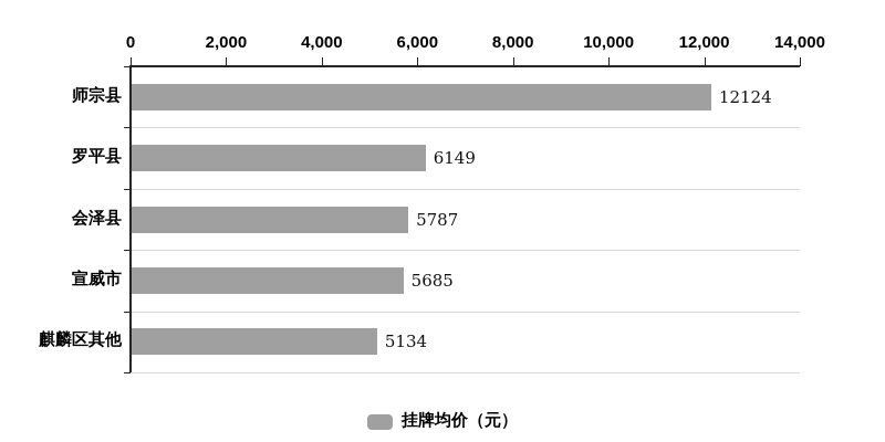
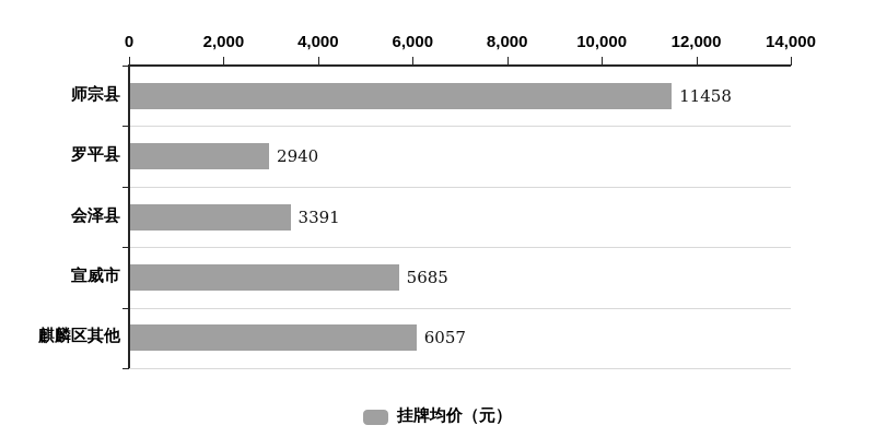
师宗县: 12124 -> 11458
罗平县: 6149 -> 2940
会泽县: 5787 -> 3391
麒麟区其他: 5134 -> 6057
